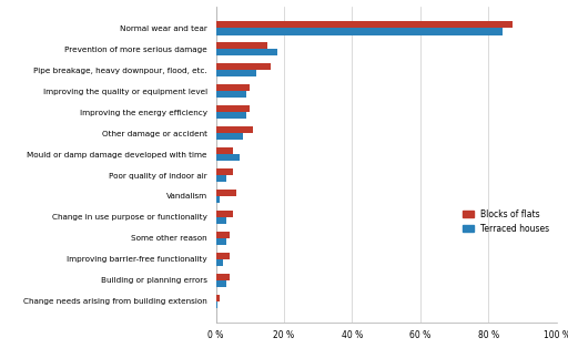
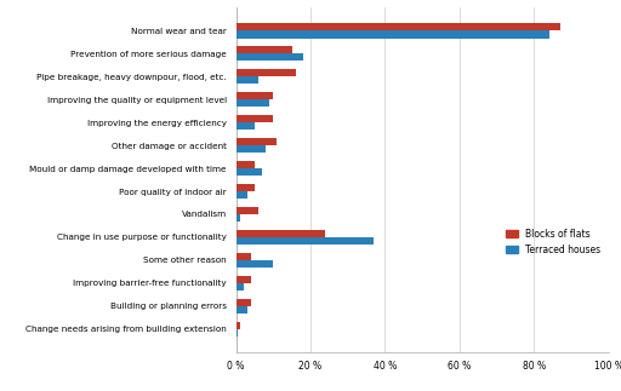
Terraced houses/Pipe breakage, heavy downpour, flood, etc.: 12.0 % -> 6.0 %
Terraced houses/Improving the energy efficiency: 9.0 % -> 5.0 %
Blocks of flats/Change in use purpose or functionality: 5 % -> 24 %
Terraced houses/Change in use purpose or functionality: 3.0 % -> 37.0 %
Terraced houses/Some other reason: 3.0 % -> 10.0 %
